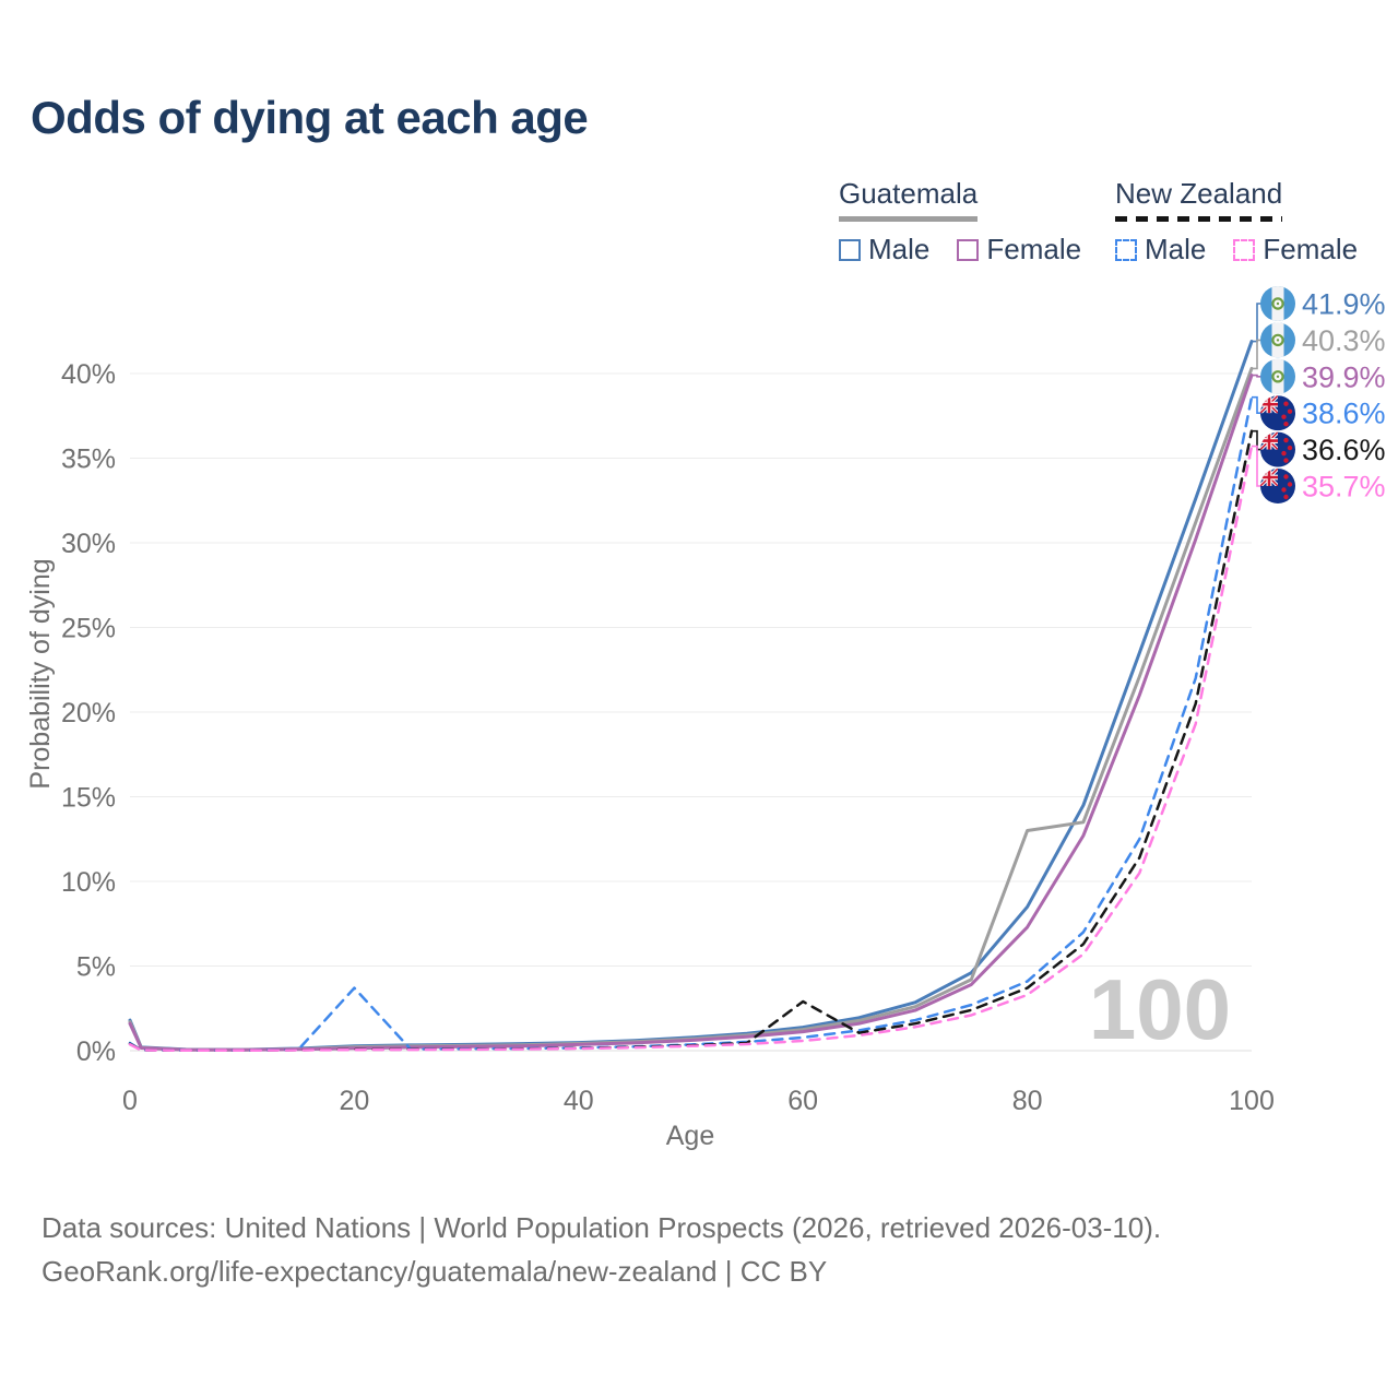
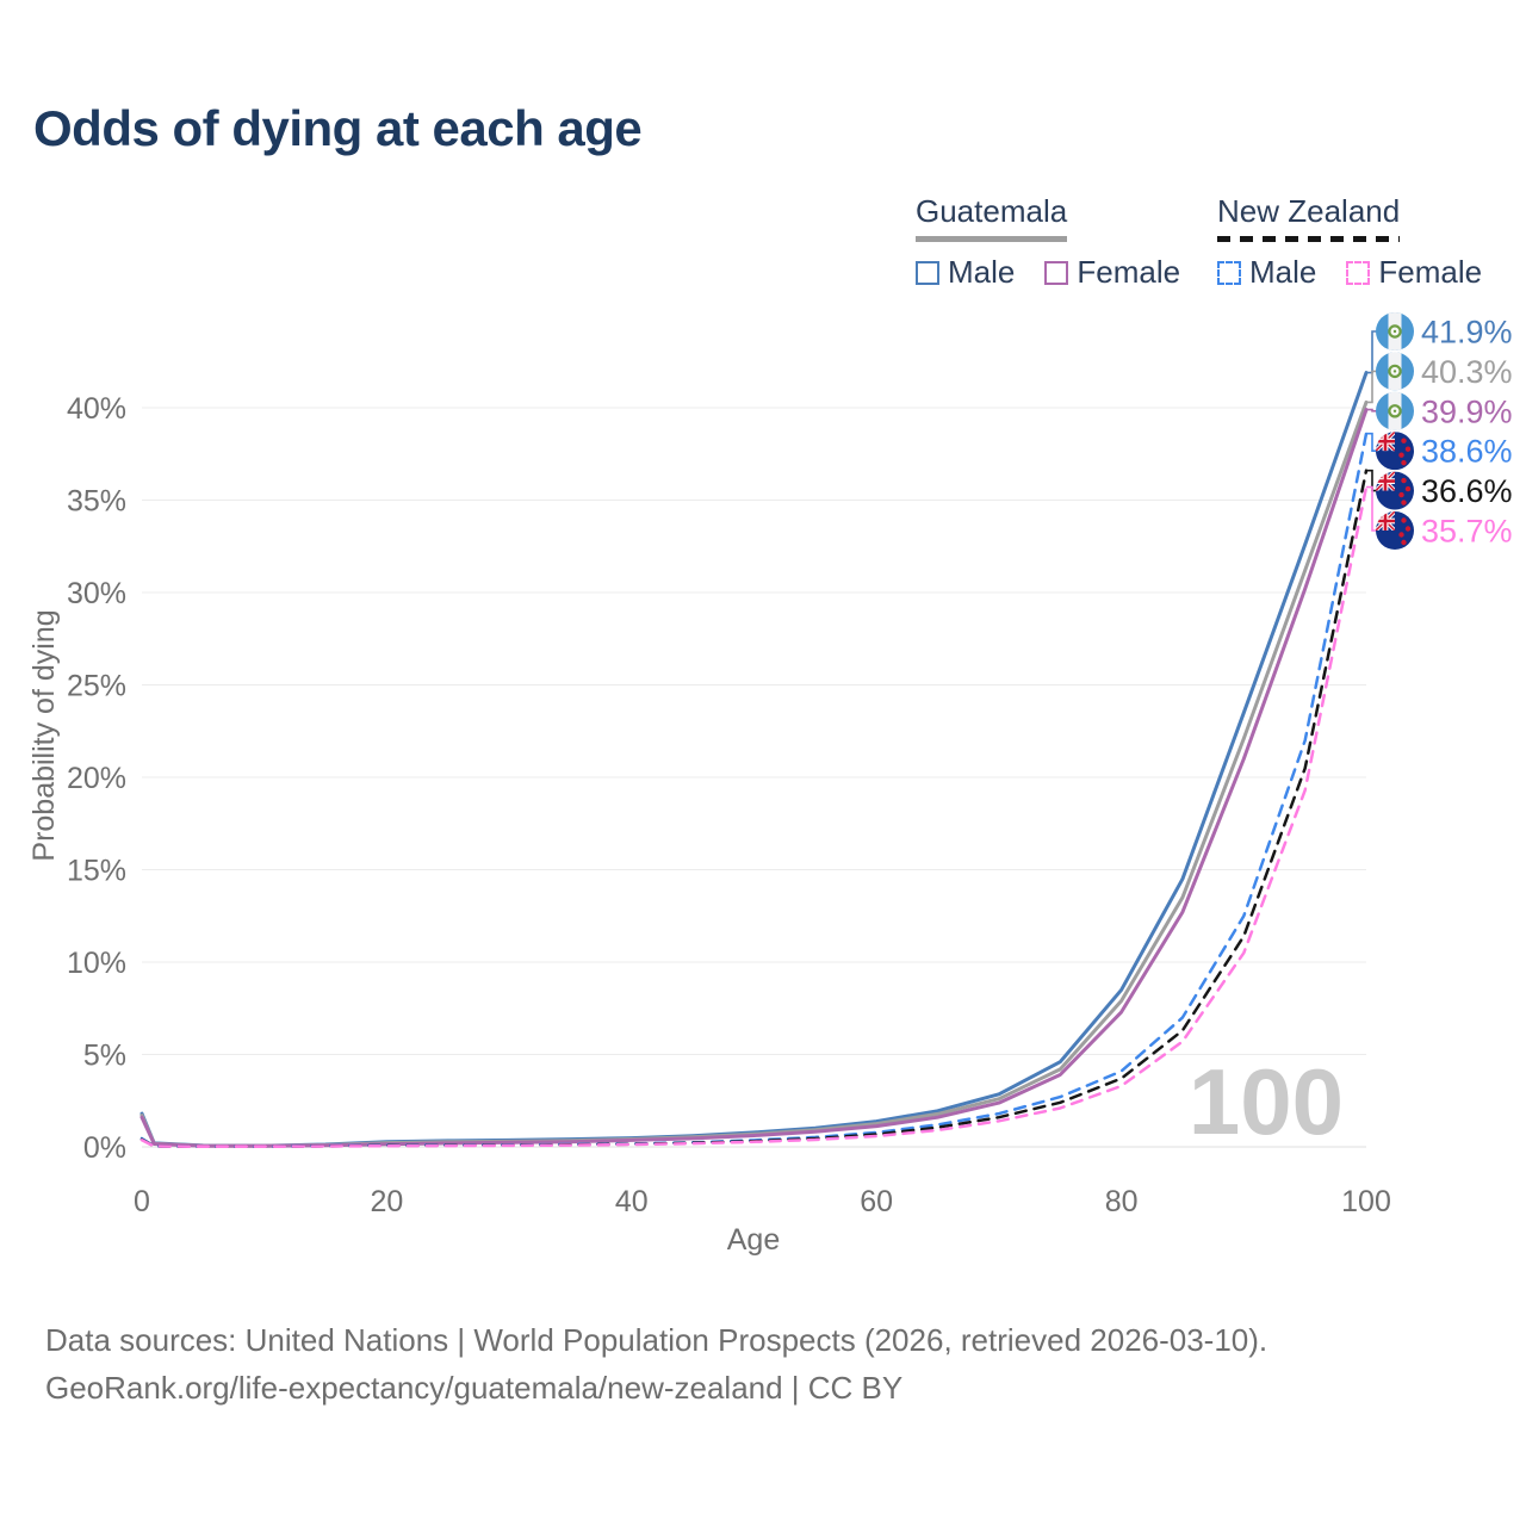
New Zealand Male/20: 3.7% -> 0.1%
New Zealand/60: 2.9% -> 0.7%
Guatemala/80: 13.0% -> 7.9%
